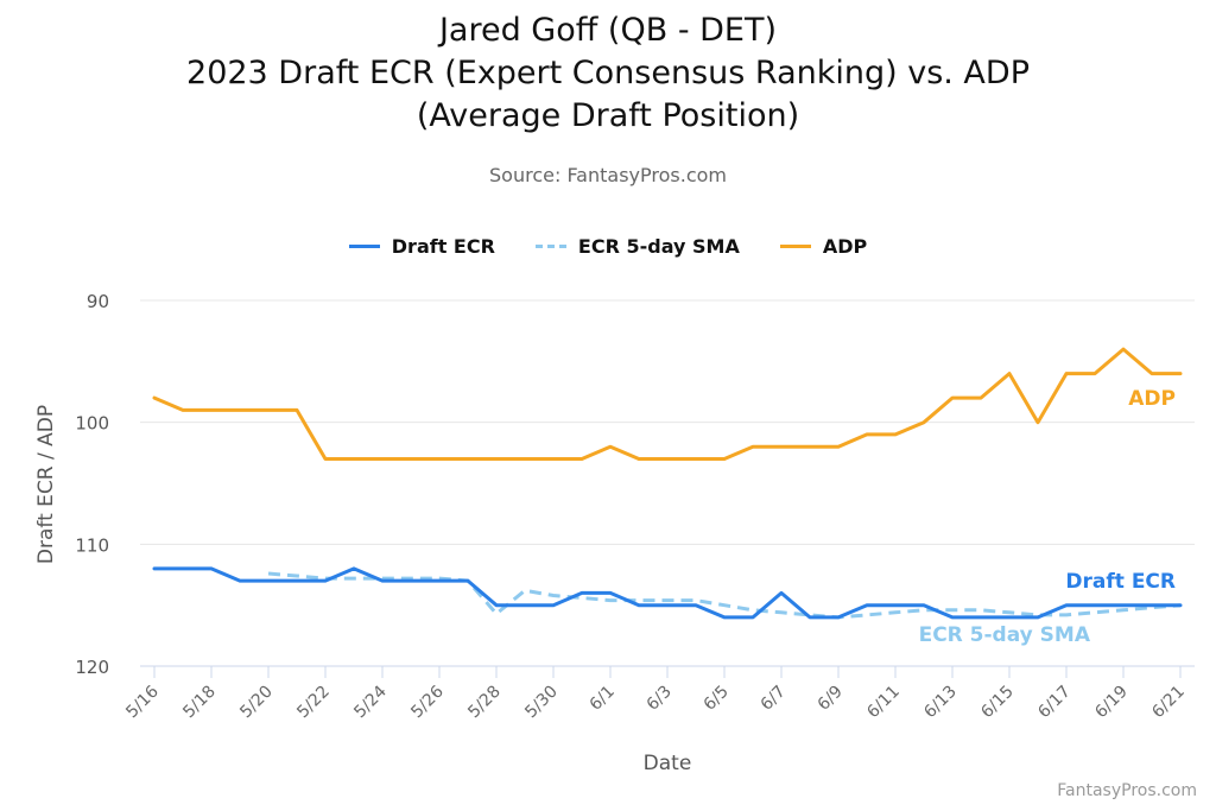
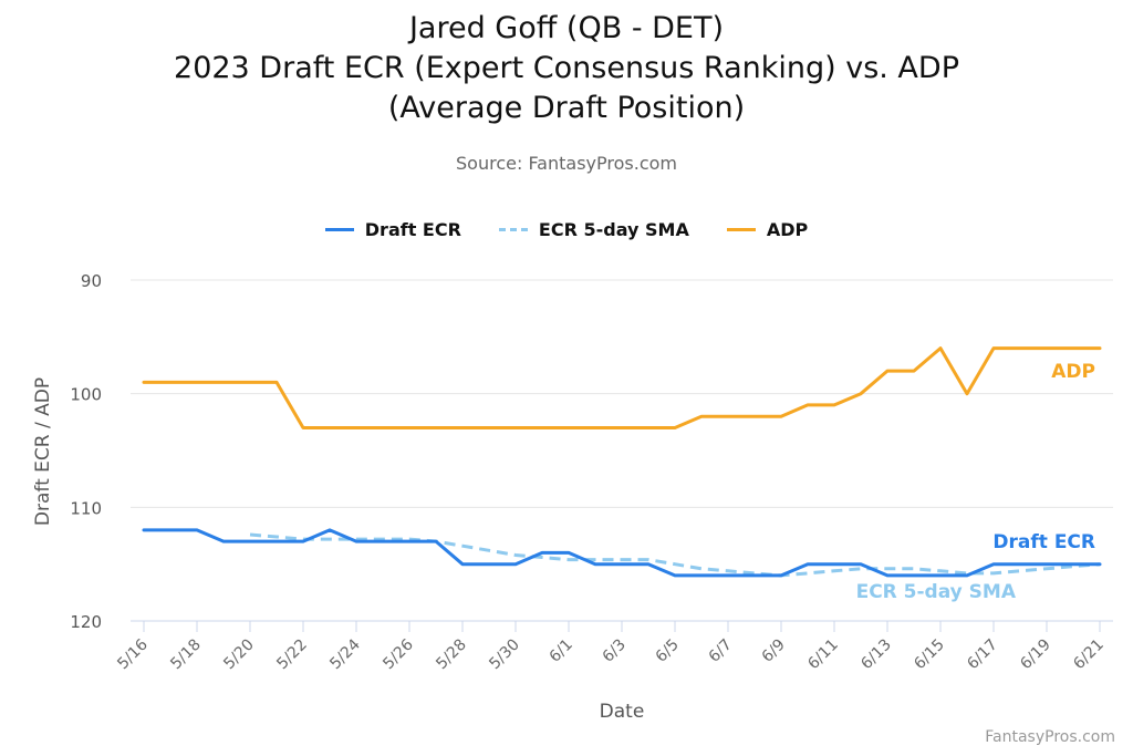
ADP/5/16: 98 -> 99
ECR 5-day SMA/5/28: 115.7 -> 113.4
ADP/6/1: 102 -> 103
Draft ECR/6/7: 114 -> 116
ADP/6/19: 94 -> 96
